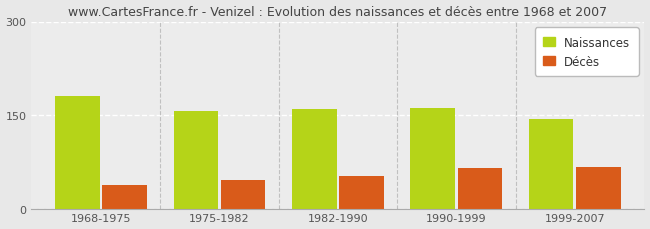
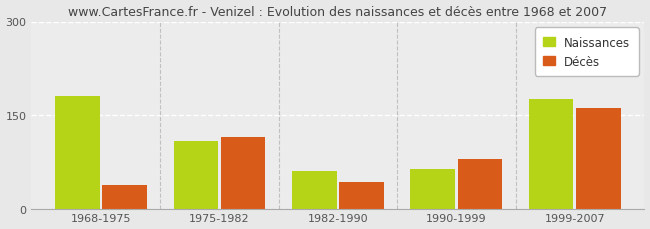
Naissances/1975-1982: 157 -> 108
Décès/1975-1982: 46 -> 114
Naissances/1982-1990: 160 -> 60
Décès/1982-1990: 53 -> 42
Naissances/1990-1999: 162 -> 64
Décès/1990-1999: 65 -> 80
Naissances/1999-2007: 143 -> 176
Décès/1999-2007: 67 -> 162
